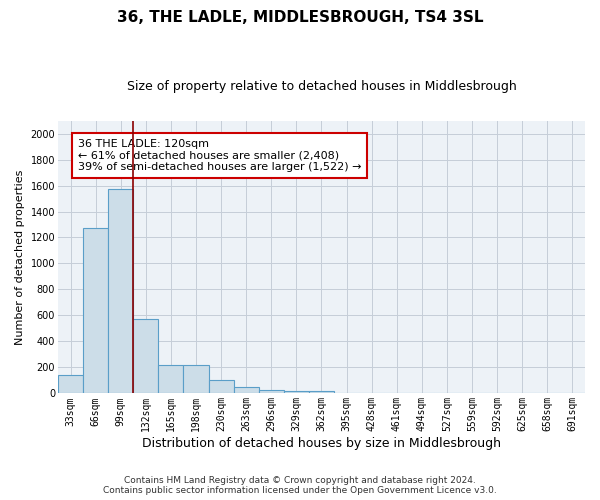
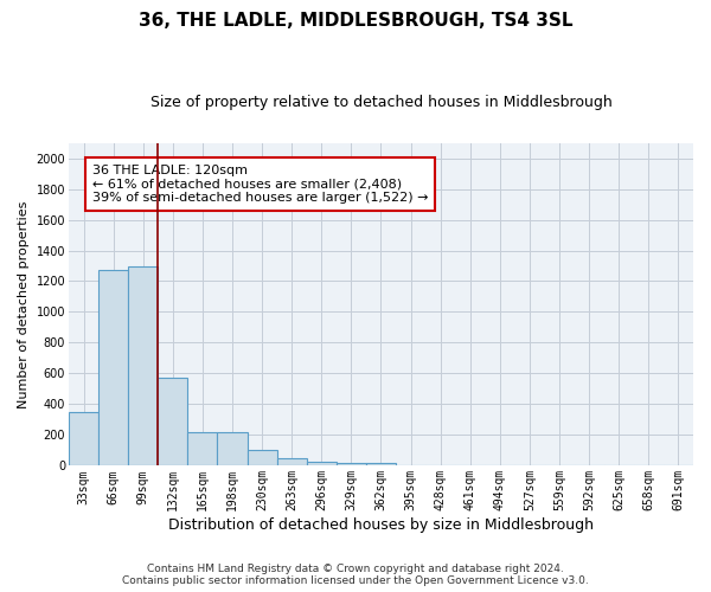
33sqm: 140 -> 350
99sqm: 1570 -> 1300
